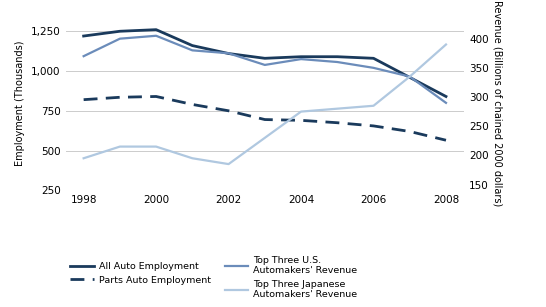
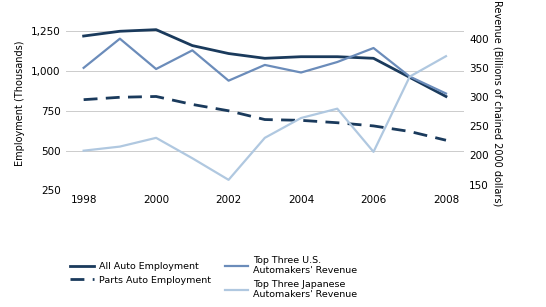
Top Three U.S. Automakers' Revenue/1998: 370 -> 350
Top Three Japanese Automakers' Revenue/1998: 195 -> 208
Top Three U.S. Automakers' Revenue/2000: 405 -> 348
Top Three Japanese Automakers' Revenue/2000: 215 -> 230
Top Three U.S. Automakers' Revenue/2002: 375 -> 328
Top Three Japanese Automakers' Revenue/2002: 185 -> 158
Top Three U.S. Automakers' Revenue/2004: 365 -> 342
Top Three Japanese Automakers' Revenue/2004: 275 -> 264
Top Three U.S. Automakers' Revenue/2006: 350 -> 384
Top Three Japanese Automakers' Revenue/2006: 285 -> 206
Top Three U.S. Automakers' Revenue/2008: 290 -> 306
Top Three Japanese Automakers' Revenue/2008: 390 -> 370
